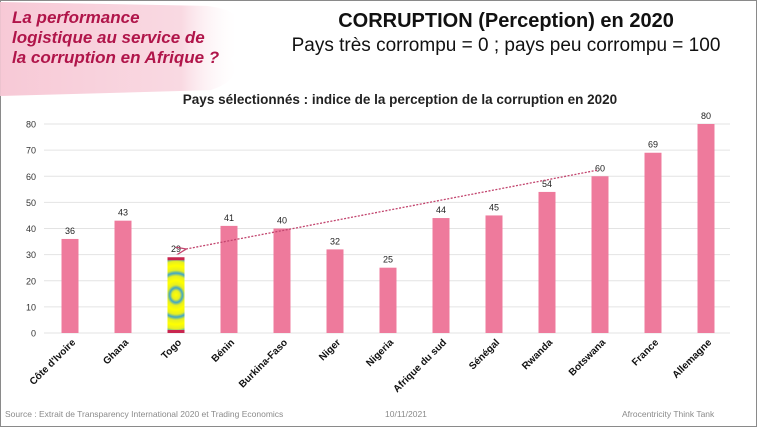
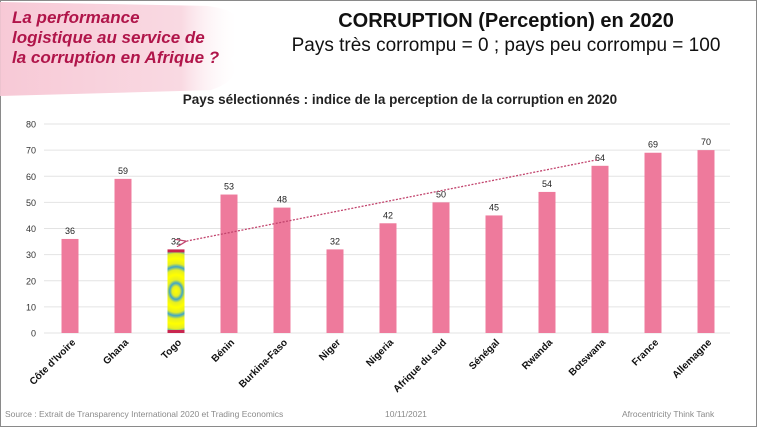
Ghana: 43 -> 59
Togo: 29 -> 32
Bénin: 41 -> 53
Burkina-Faso: 40 -> 48
Nigeria: 25 -> 42
Afrique du sud: 44 -> 50
Botswana: 60 -> 64
Allemagne: 80 -> 70
